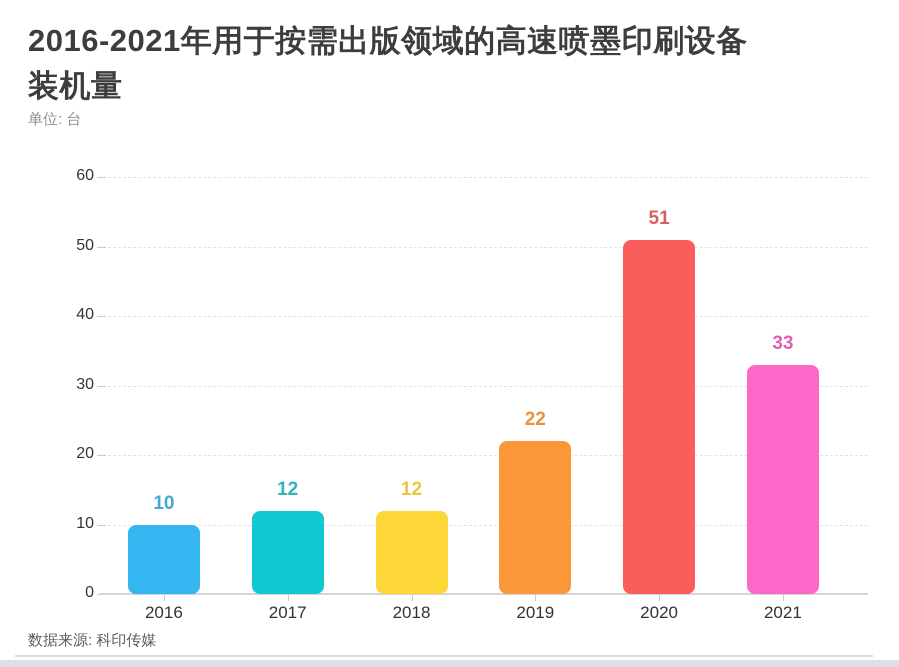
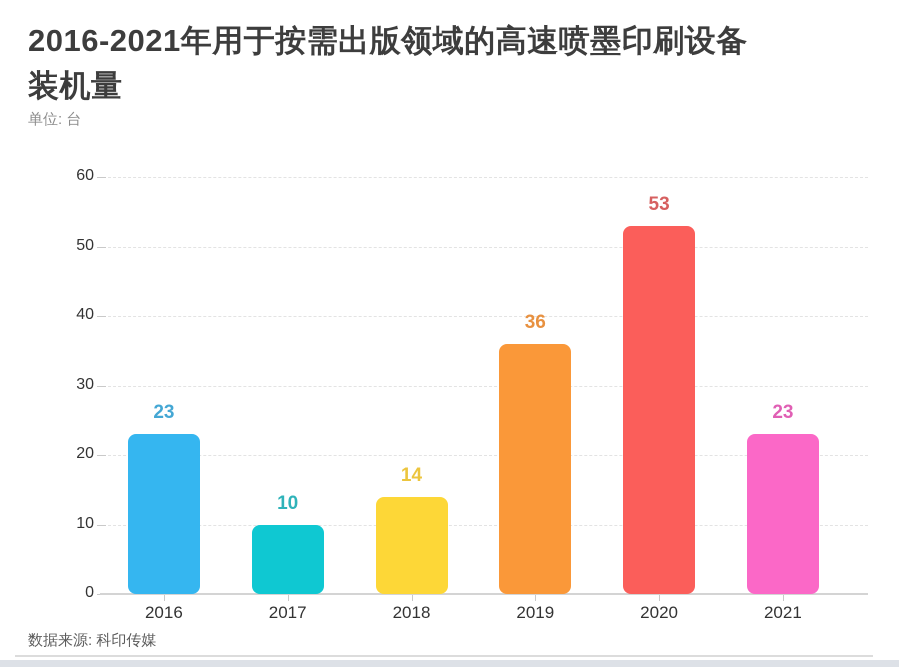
2016: 10 -> 23
2017: 12 -> 10
2018: 12 -> 14
2019: 22 -> 36
2020: 51 -> 53
2021: 33 -> 23
